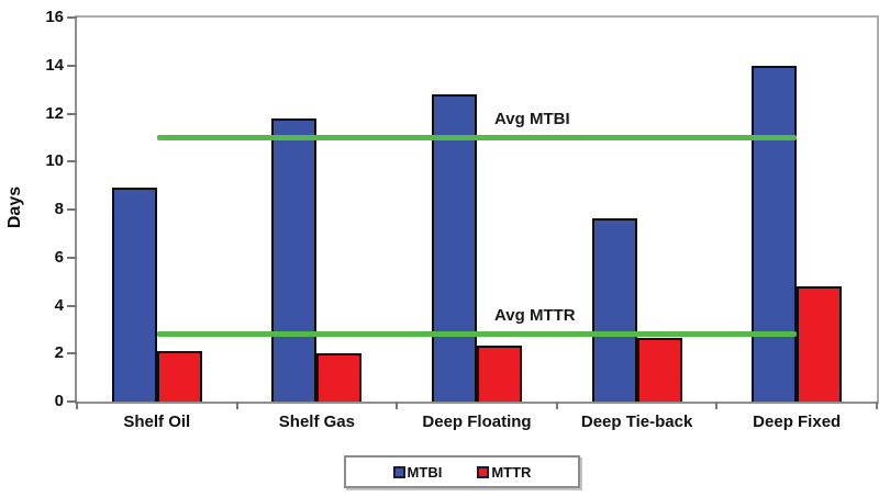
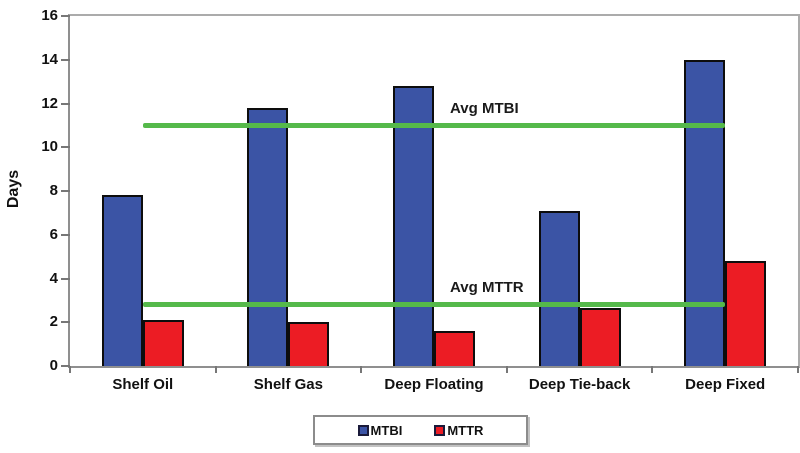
MTBI/Shelf Oil: 8.9 -> 7.8
MTTR/Deep Floating: 2.4 -> 1.6
MTBI/Deep Tie-back: 7.7 -> 7.1
